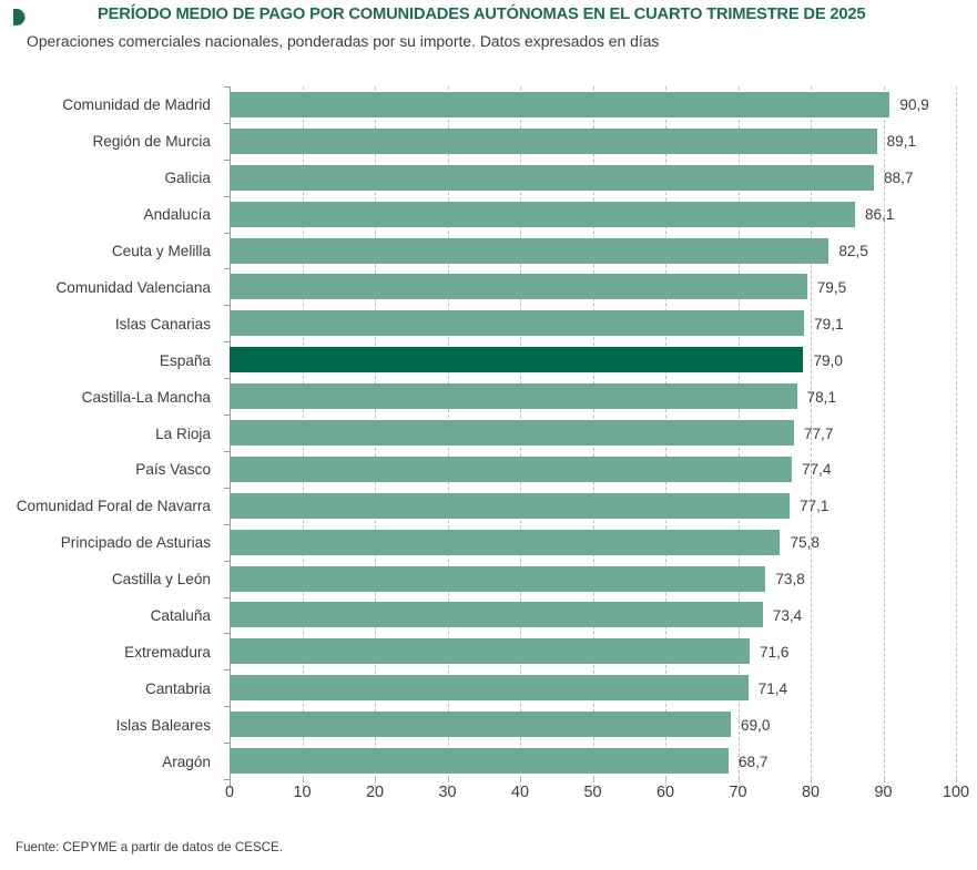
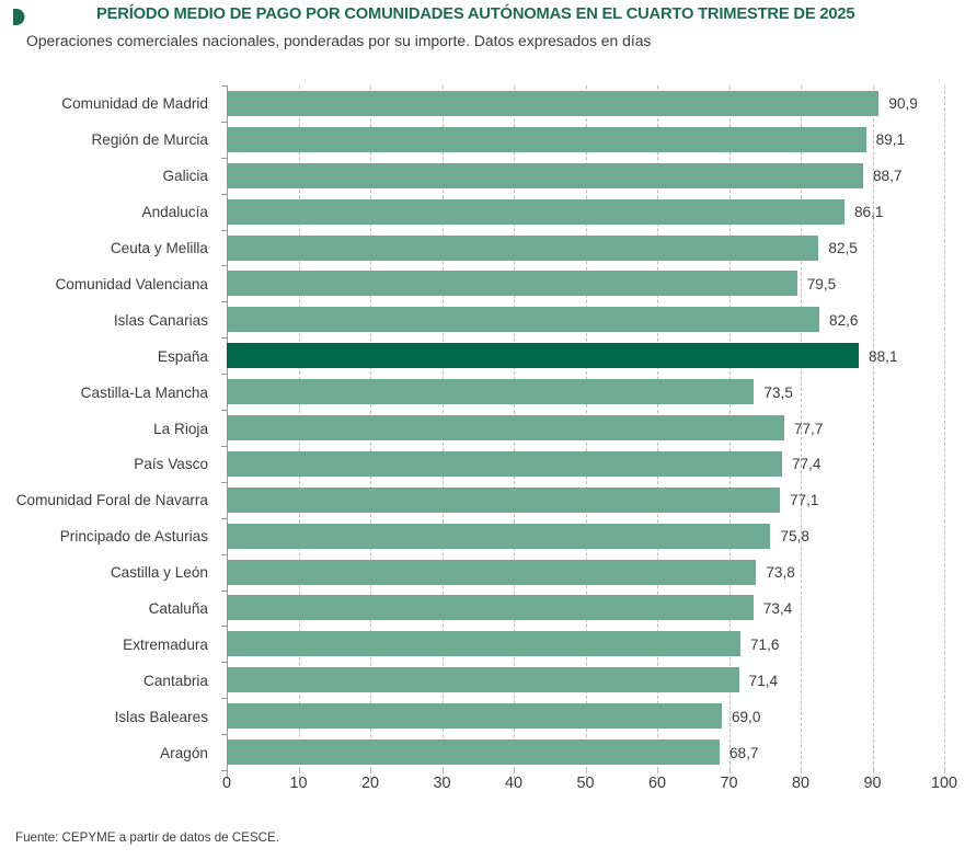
Islas Canarias: 79,1 -> 82,6
España: 79,0 -> 88,1
Castilla-La Mancha: 78,1 -> 73,5
